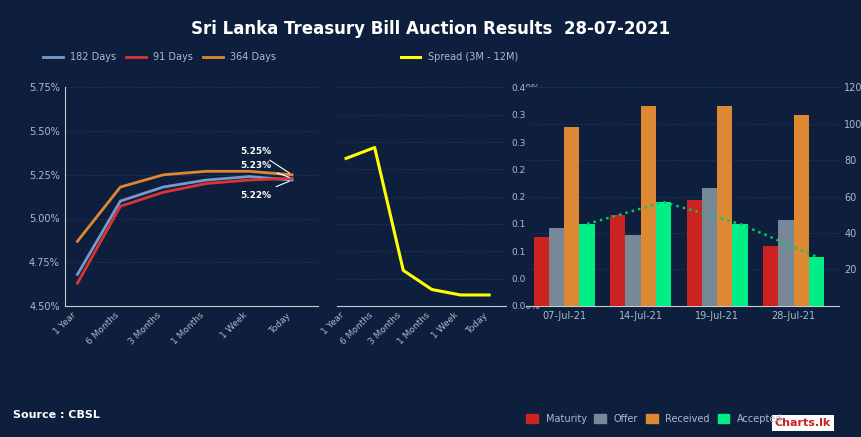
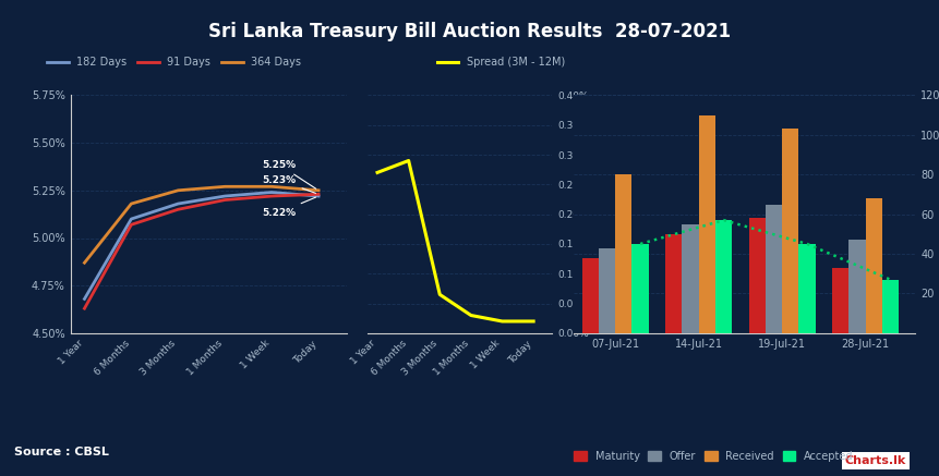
Received/07-Jul-21: 98 -> 80
Offer/14-Jul-21: 39 -> 55
Received/19-Jul-21: 110 -> 103
Received/28-Jul-21: 105 -> 68
